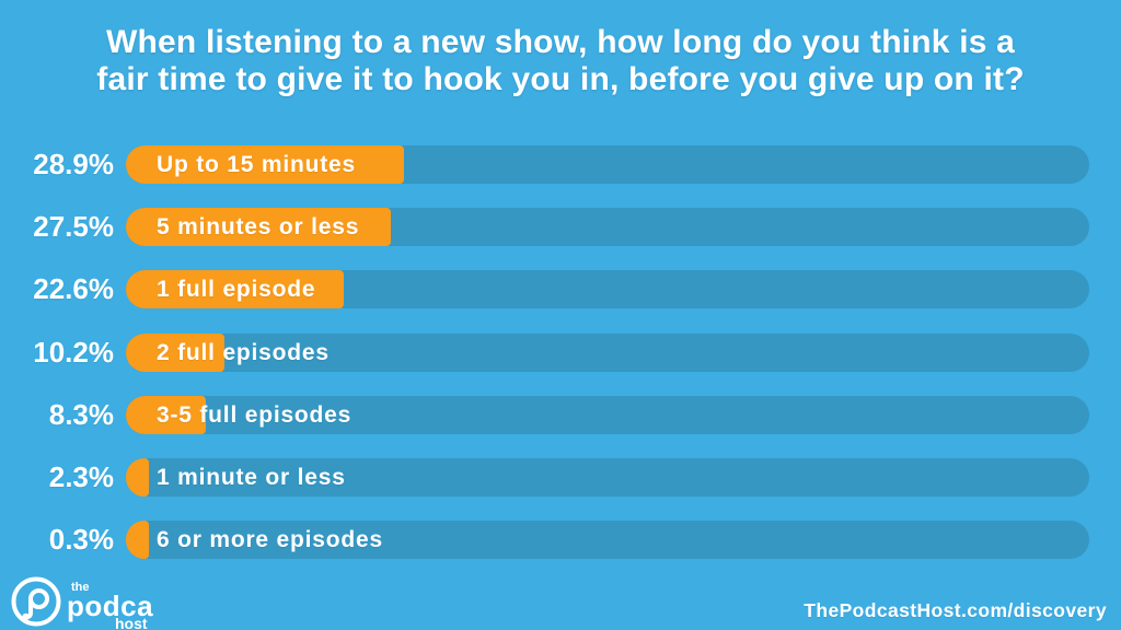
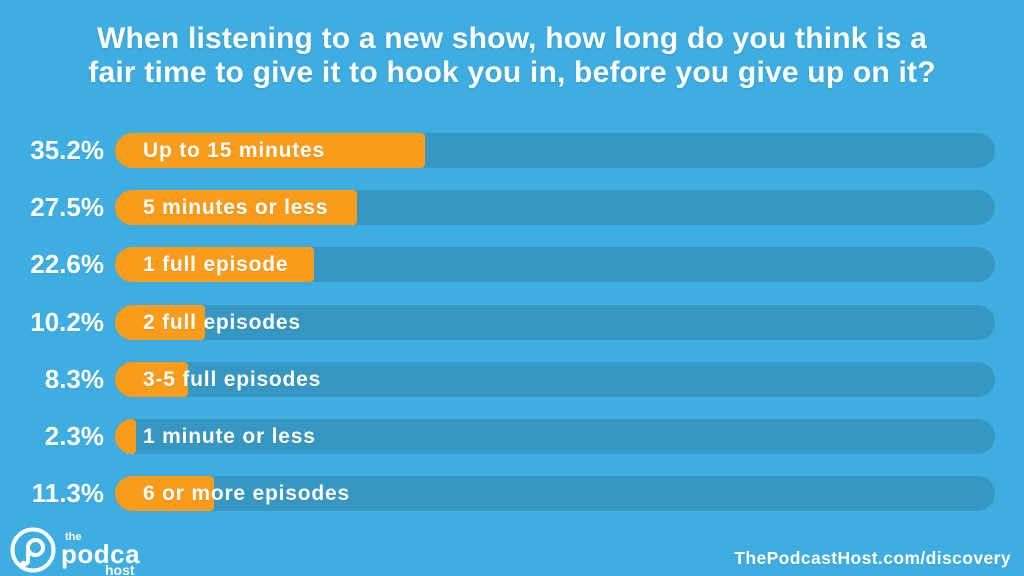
Up to 15 minutes: 28.9% -> 35.2%
6 or more episodes: 0.3% -> 11.3%
